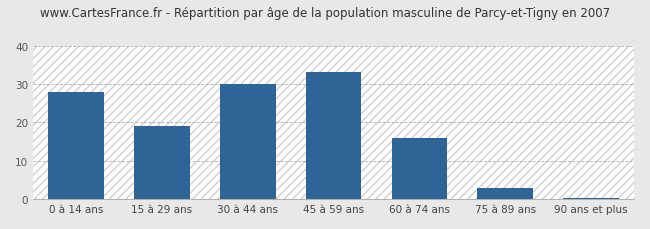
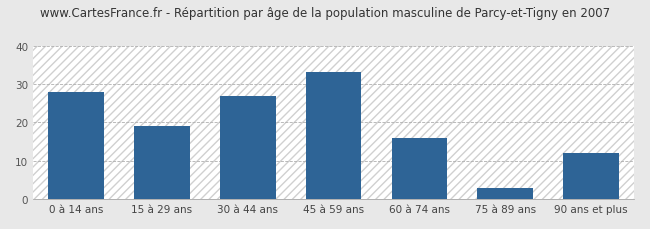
30 à 44 ans: 30.0 -> 27.0
90 ans et plus: 0.4 -> 12.0
